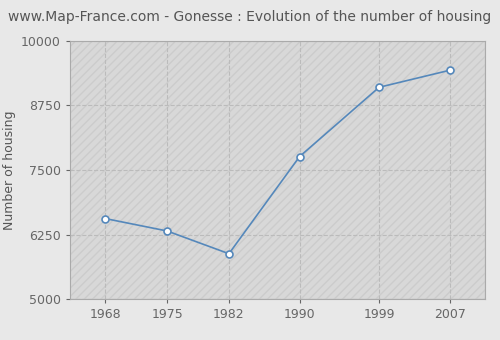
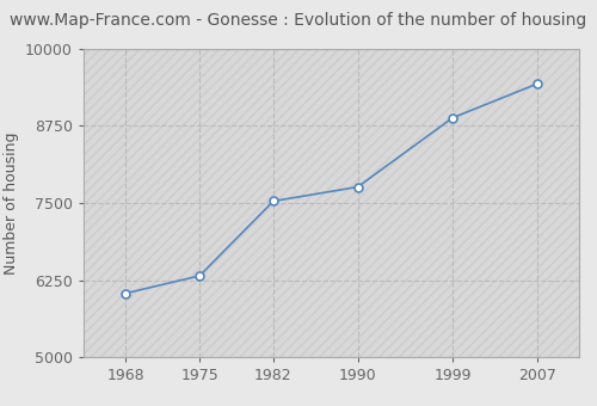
1968: 6560 -> 6040
1982: 5880 -> 7530
1999: 9100 -> 8880
